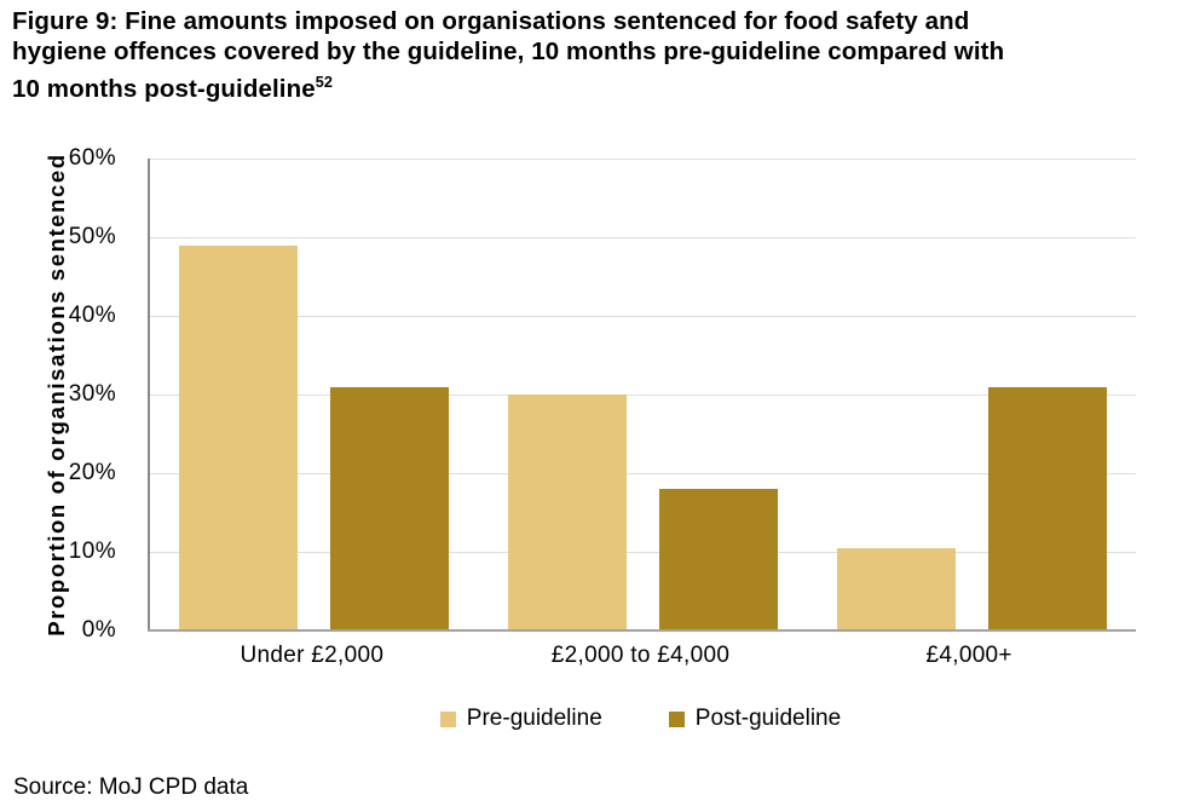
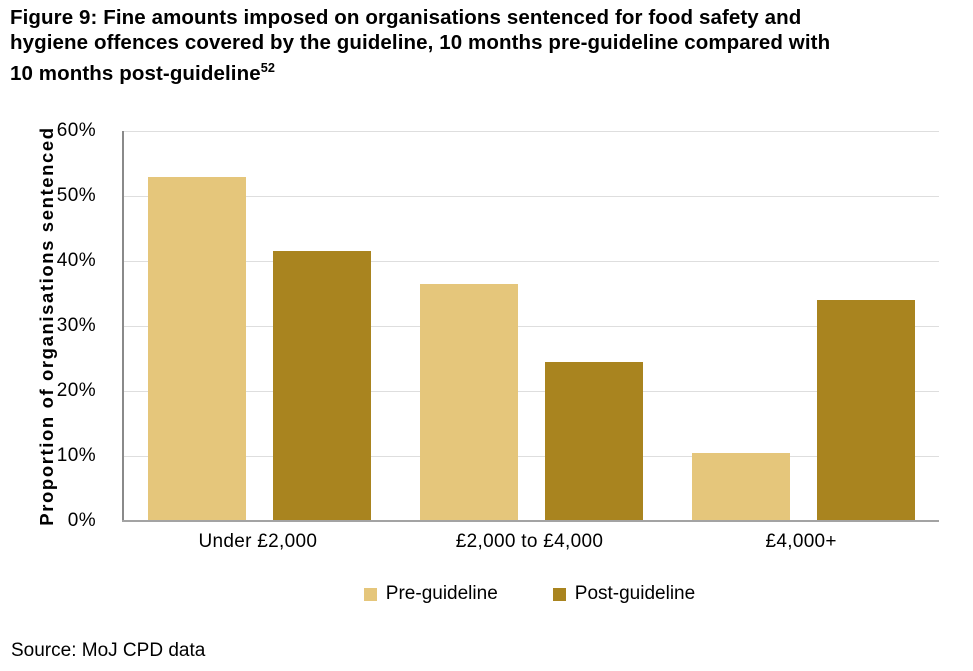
Pre-guideline/Under £2,000: 49% -> 53%
Post-guideline/Under £2,000: 31% -> 42%
Pre-guideline/£2,000 to £4,000: 30% -> 36%
Post-guideline/£2,000 to £4,000: 18% -> 24%
Post-guideline/£4,000+: 31% -> 34%
